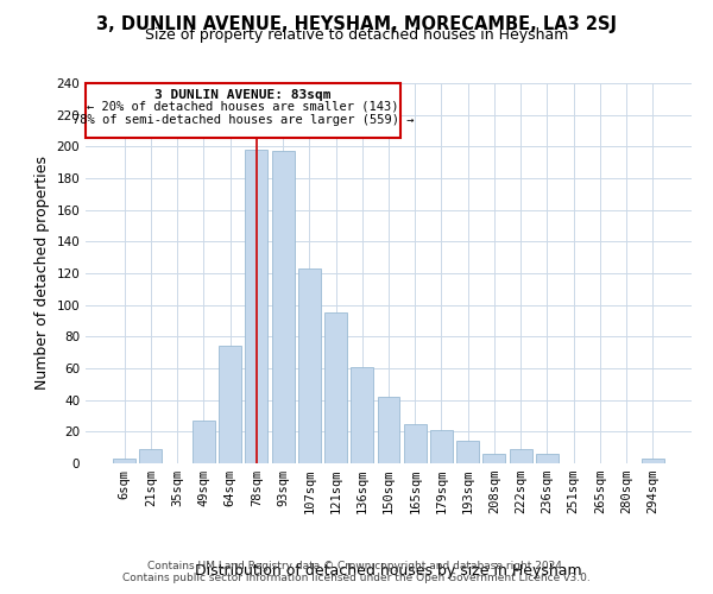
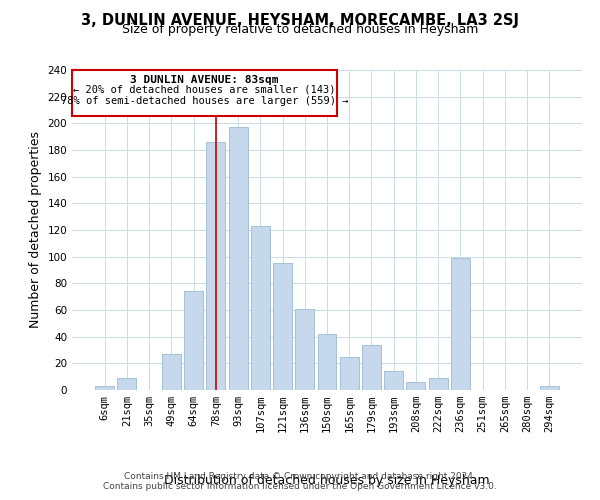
78sqm: 198 -> 186
179sqm: 21 -> 34
236sqm: 6 -> 99
